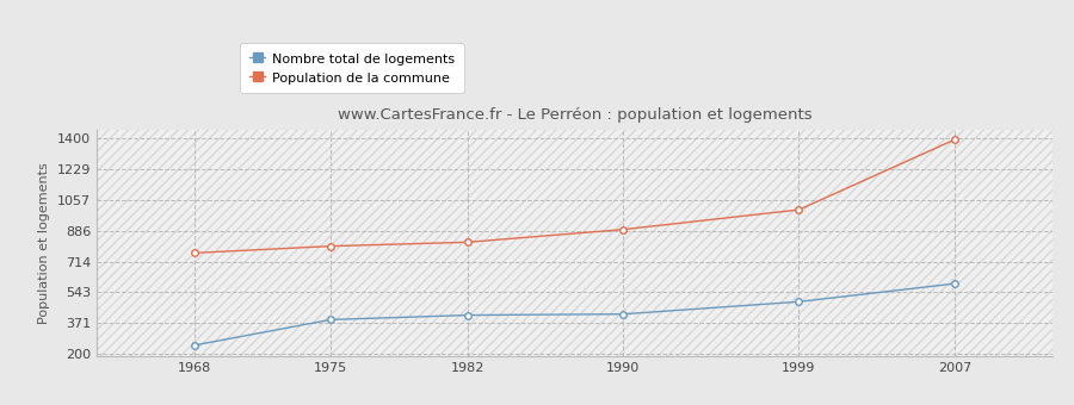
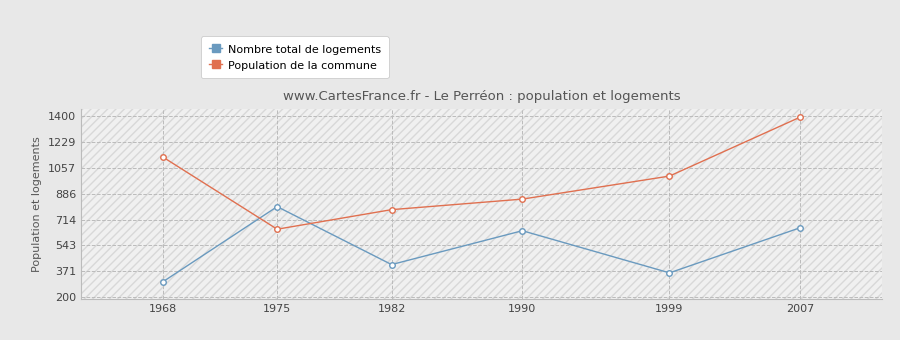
Population de la commune/1968: 760 -> 1130
Nombre total de logements/1968: 250 -> 300
Population de la commune/1975: 800 -> 650
Nombre total de logements/1975: 390 -> 800
Population de la commune/1982: 820 -> 780
Population de la commune/1990: 890 -> 850
Nombre total de logements/1990: 420 -> 640
Nombre total de logements/1999: 490 -> 360
Nombre total de logements/2007: 590 -> 660
